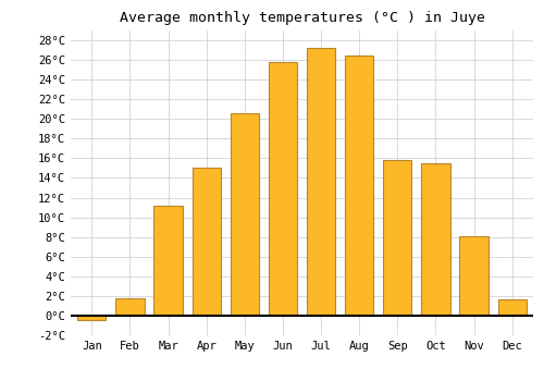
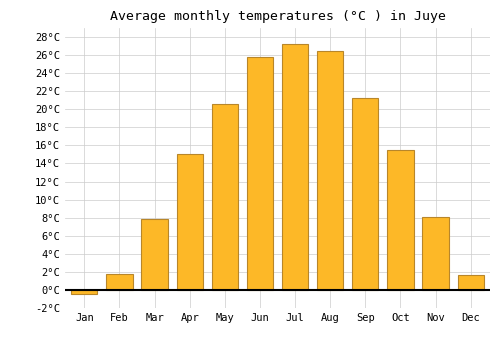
Mar: 11.2°C -> 7.9°C
Sep: 15.8°C -> 21.3°C
